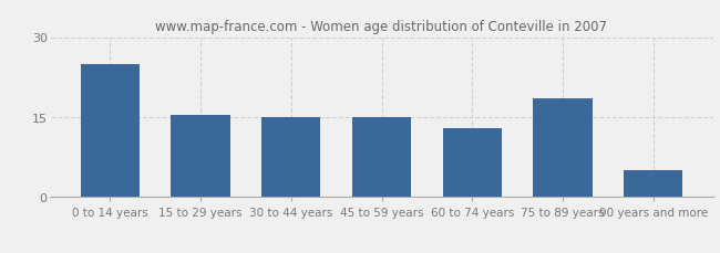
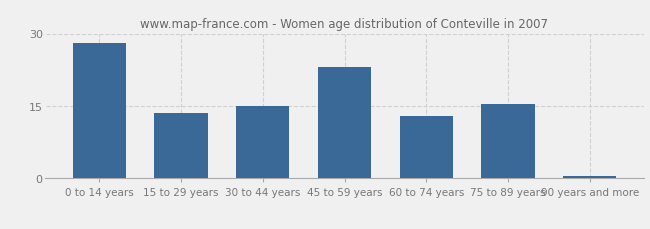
0 to 14 years: 25.0 -> 28.0
15 to 29 years: 15.5 -> 13.5
45 to 59 years: 15.0 -> 23.0
75 to 89 years: 18.5 -> 15.5
90 years and more: 5.0 -> 0.5
